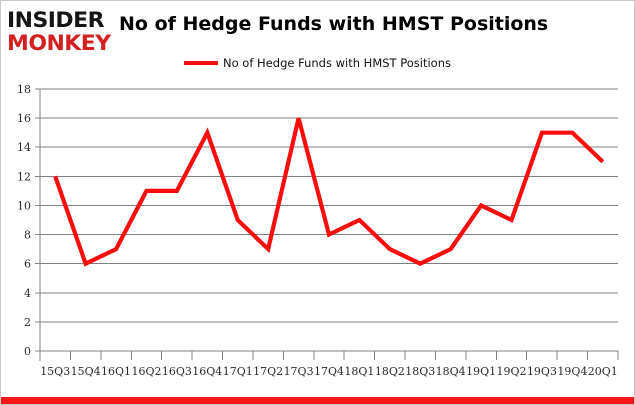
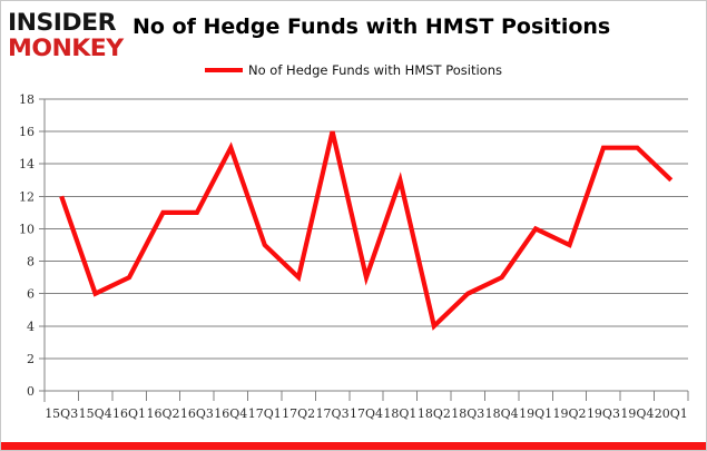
17Q4: 8 -> 7
18Q1: 9 -> 13
18Q2: 7 -> 4
